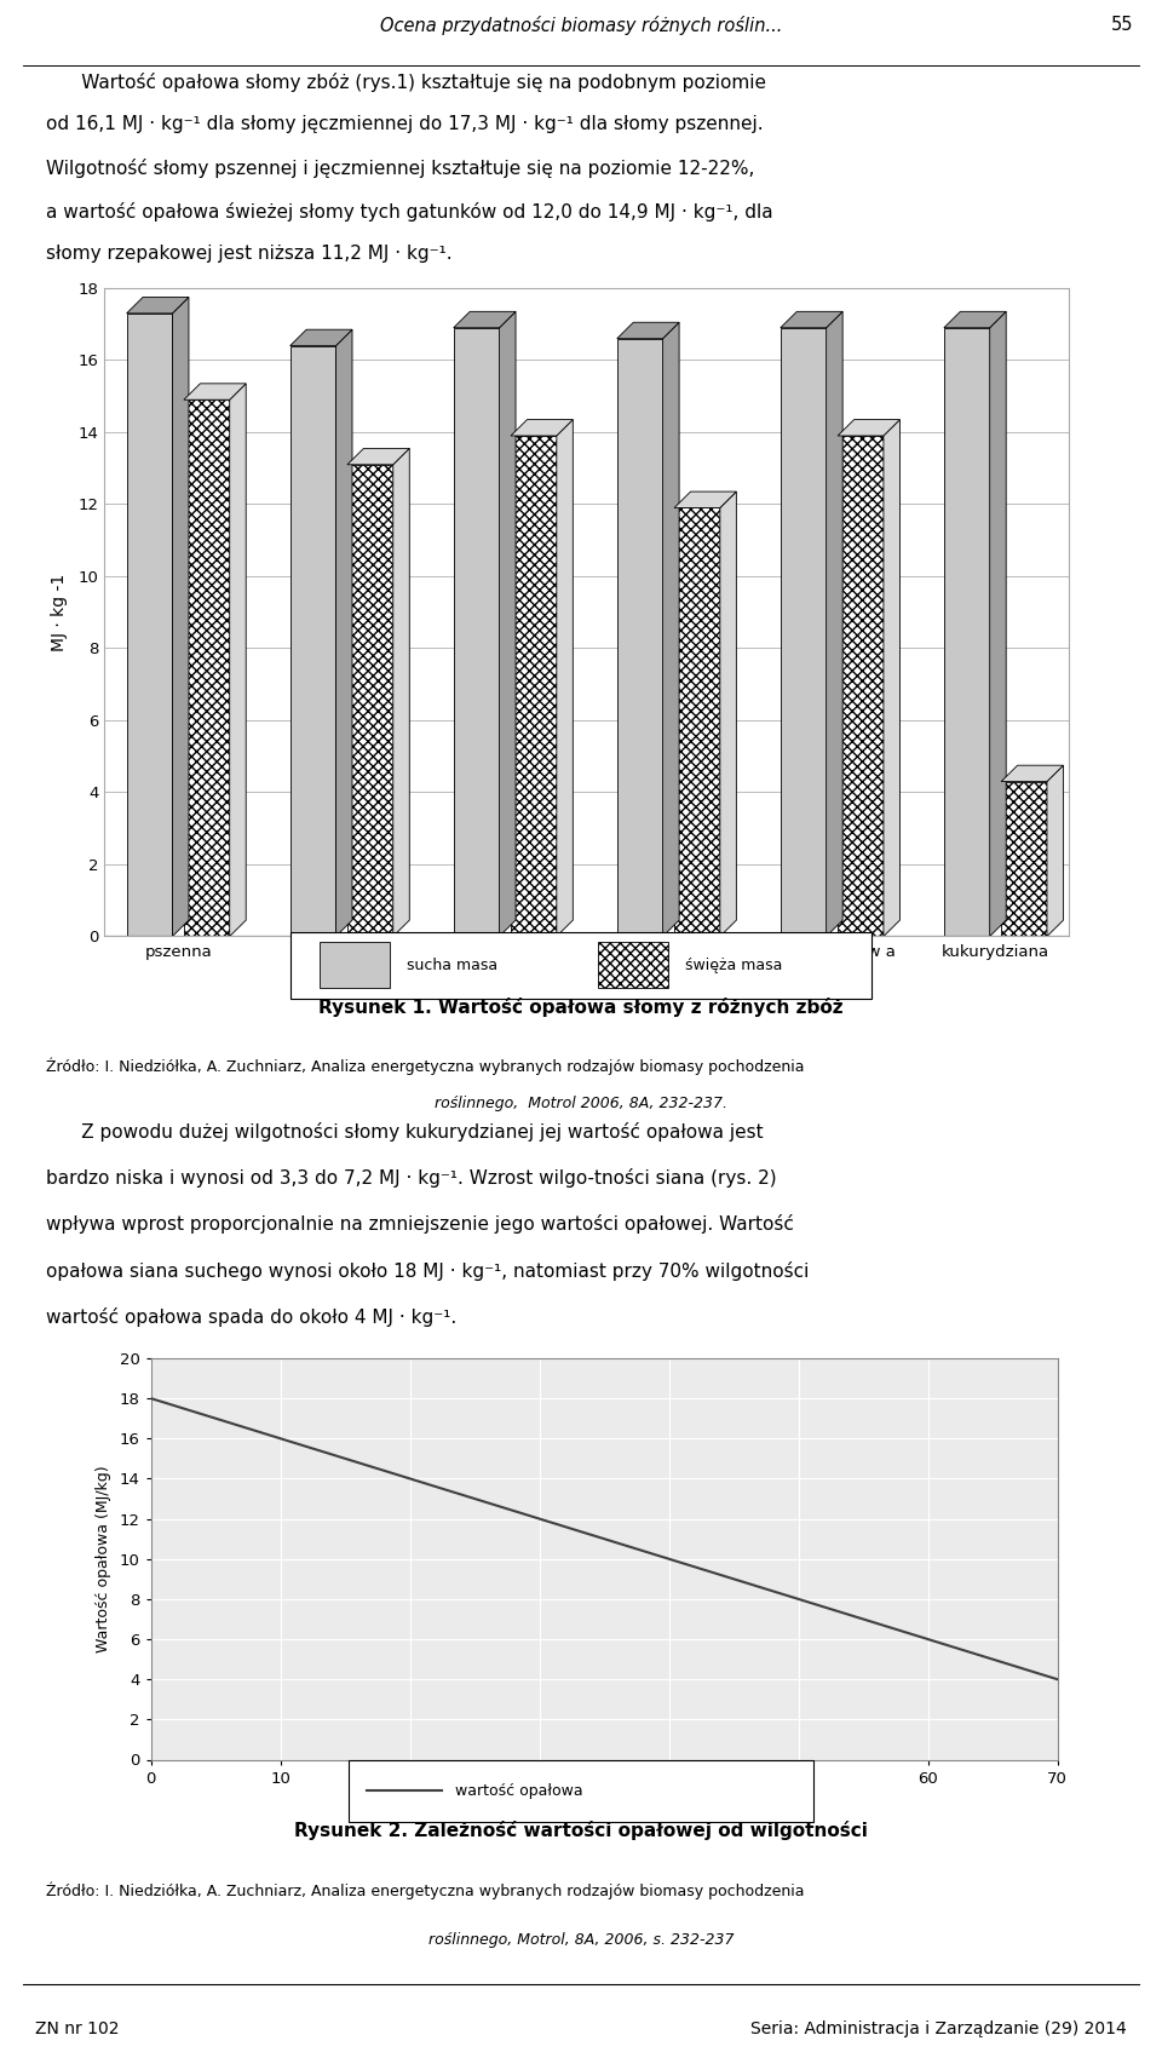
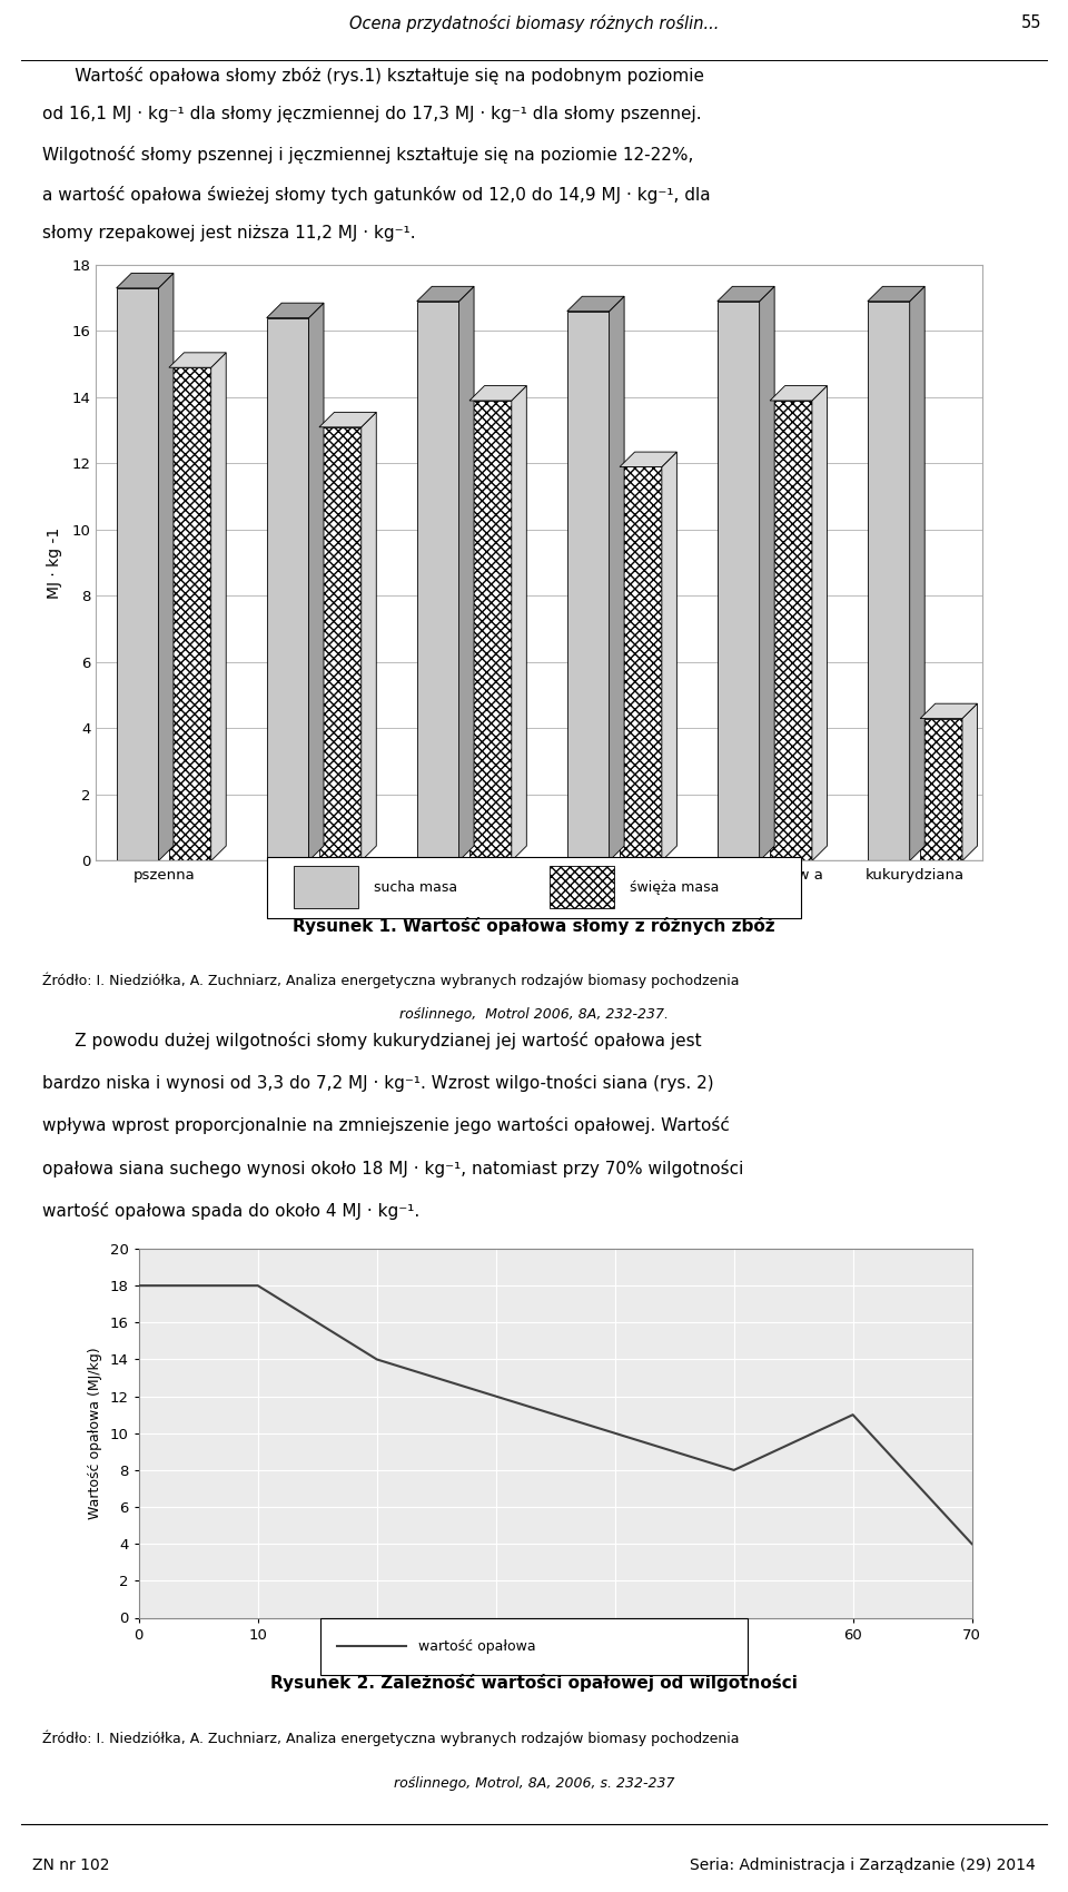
10: 16 -> 18
60: 6 -> 11
